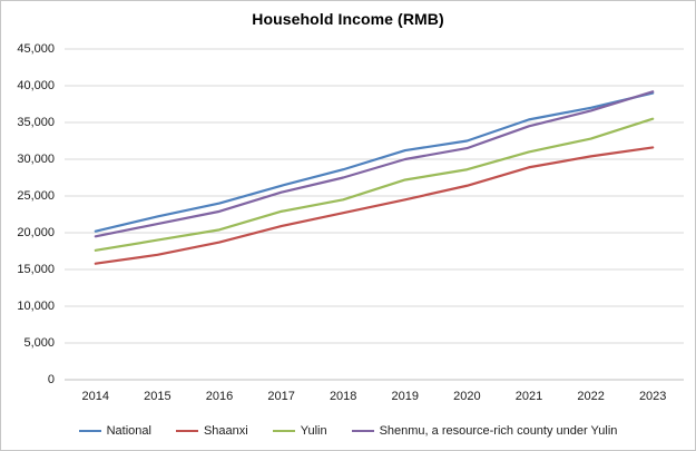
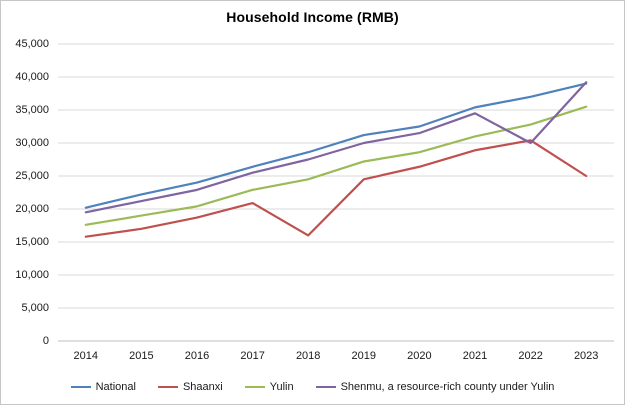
Shaanxi/2018: 23000 -> 16000
Shenmu, a resource-rich county under Yulin/2022: 37000 -> 30000
Shaanxi/2023: 32000 -> 25000
